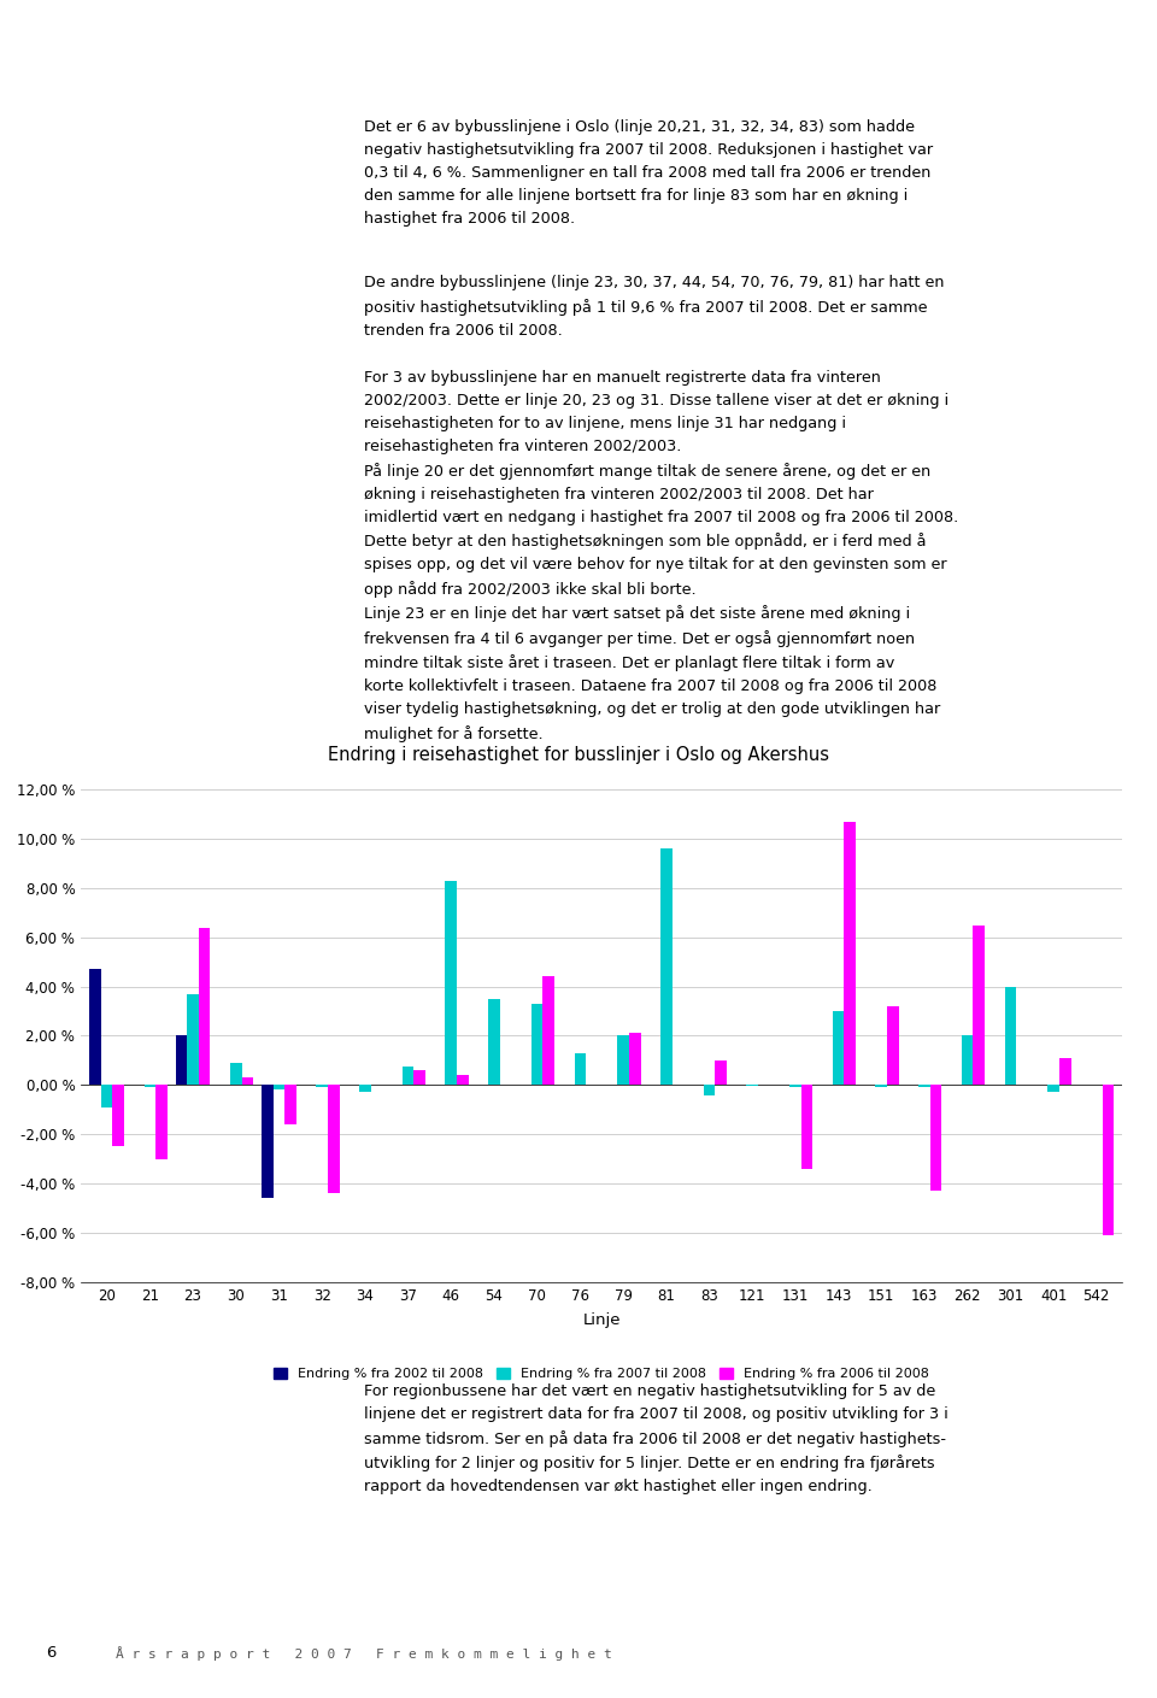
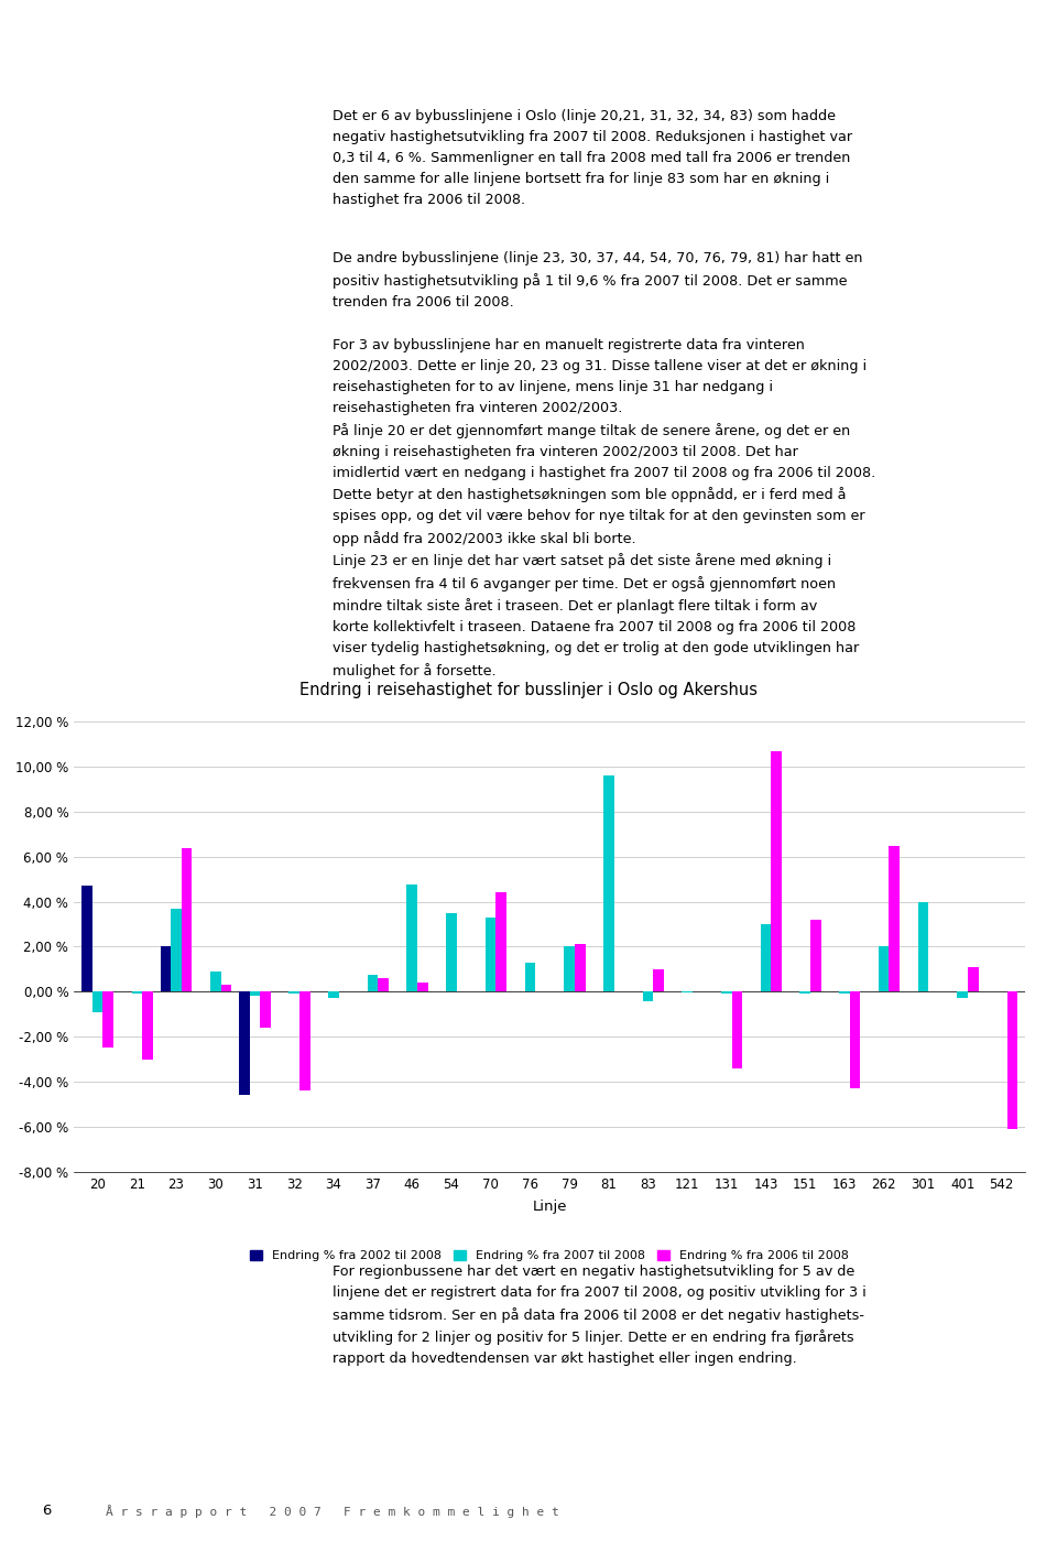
Endring % fra 2007 til 2008/46: 8,30 % -> 4,75 %
